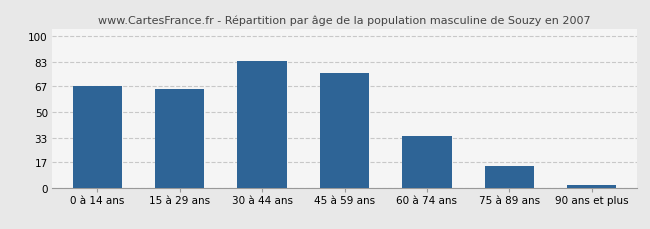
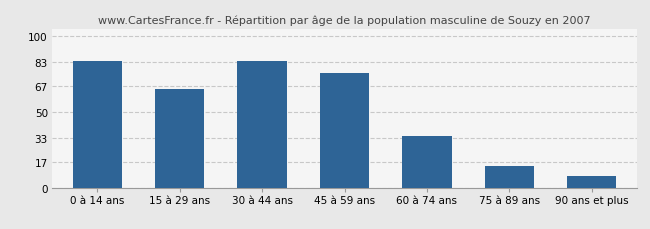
0 à 14 ans: 67 -> 84
90 ans et plus: 2 -> 8
